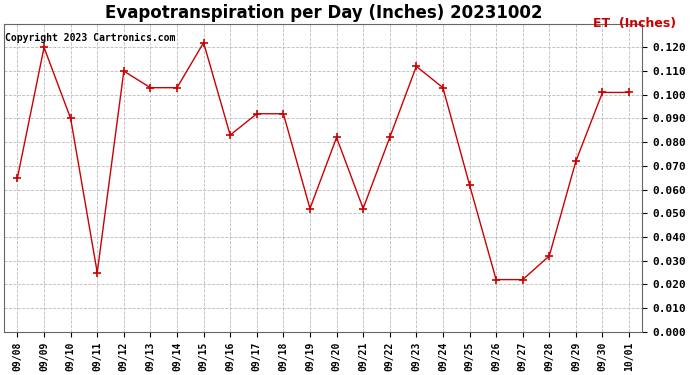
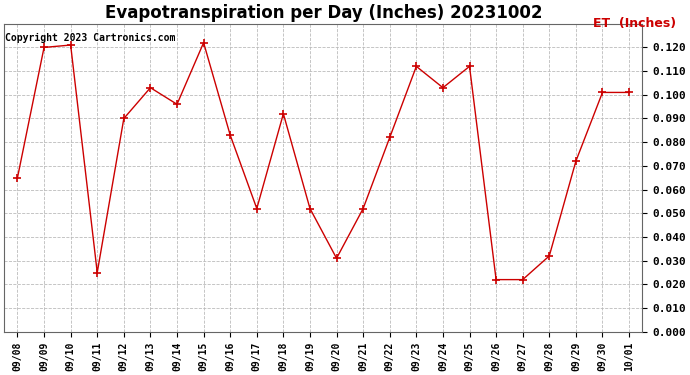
09/10: 0.090 -> 0.121
09/12: 0.110 -> 0.090
09/14: 0.103 -> 0.096
09/17: 0.092 -> 0.052
09/20: 0.082 -> 0.031
09/25: 0.062 -> 0.112
